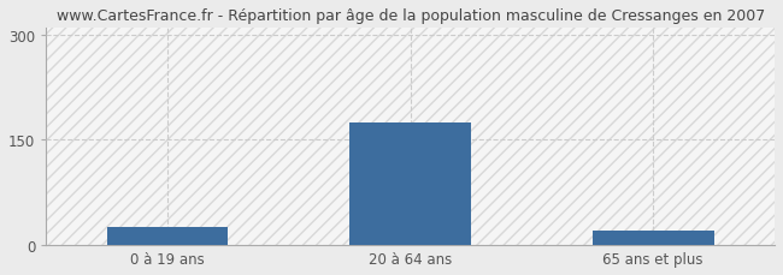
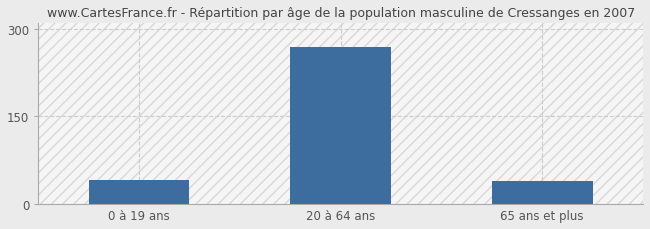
0 à 19 ans: 26 -> 42
20 à 64 ans: 174 -> 268
65 ans et plus: 20 -> 40
